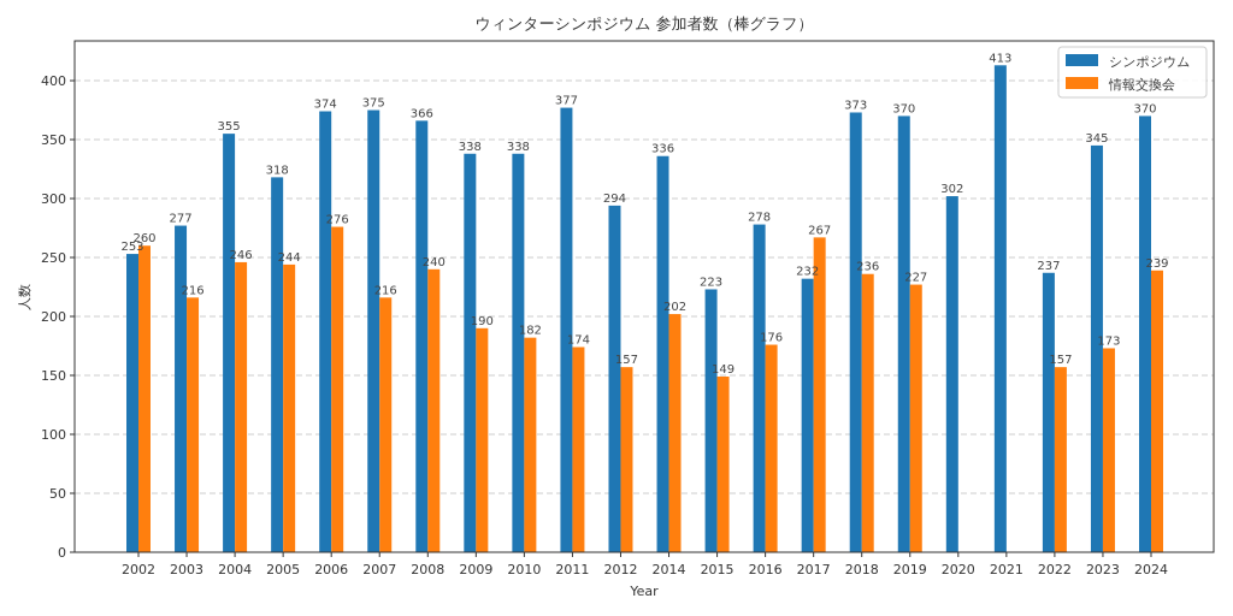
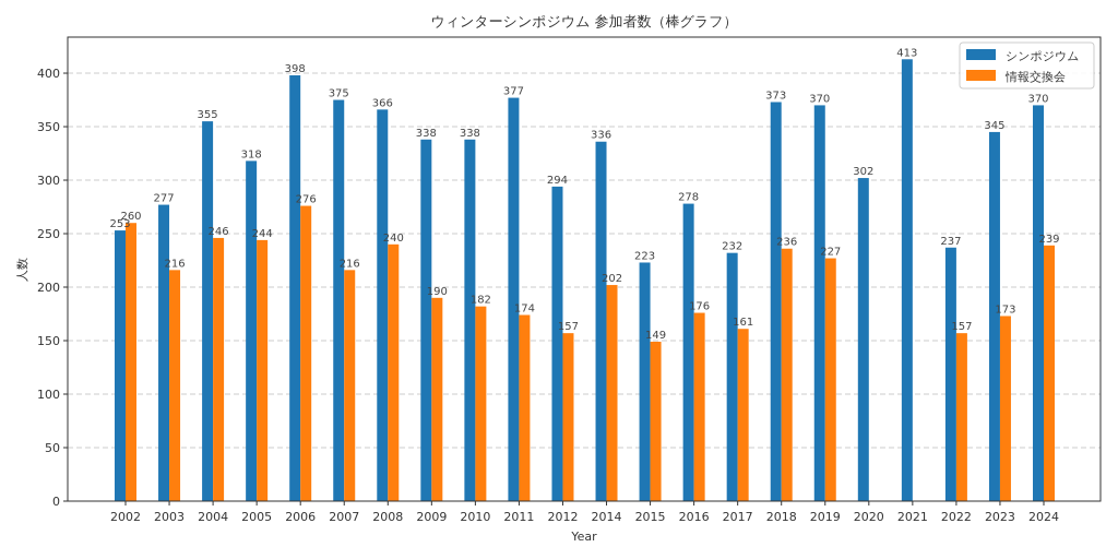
シンポジウム/2006: 374 -> 398
情報交換会/2017: 267 -> 161
